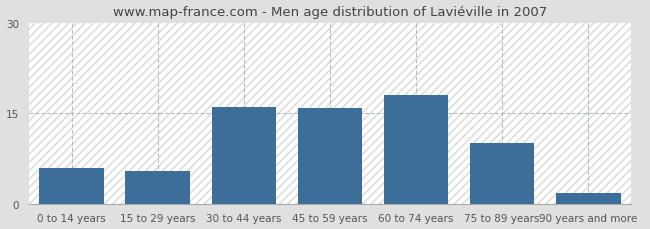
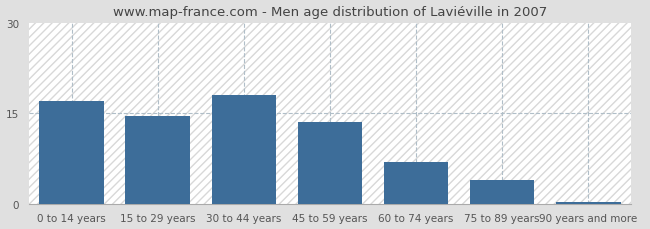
0 to 14 years: 6.0 -> 17.0
15 to 29 years: 5.4 -> 14.5
30 to 44 years: 16.0 -> 18.0
45 to 59 years: 15.8 -> 13.5
60 to 74 years: 18.0 -> 7.0
75 to 89 years: 10.0 -> 4.0
90 years and more: 1.8 -> 0.3
